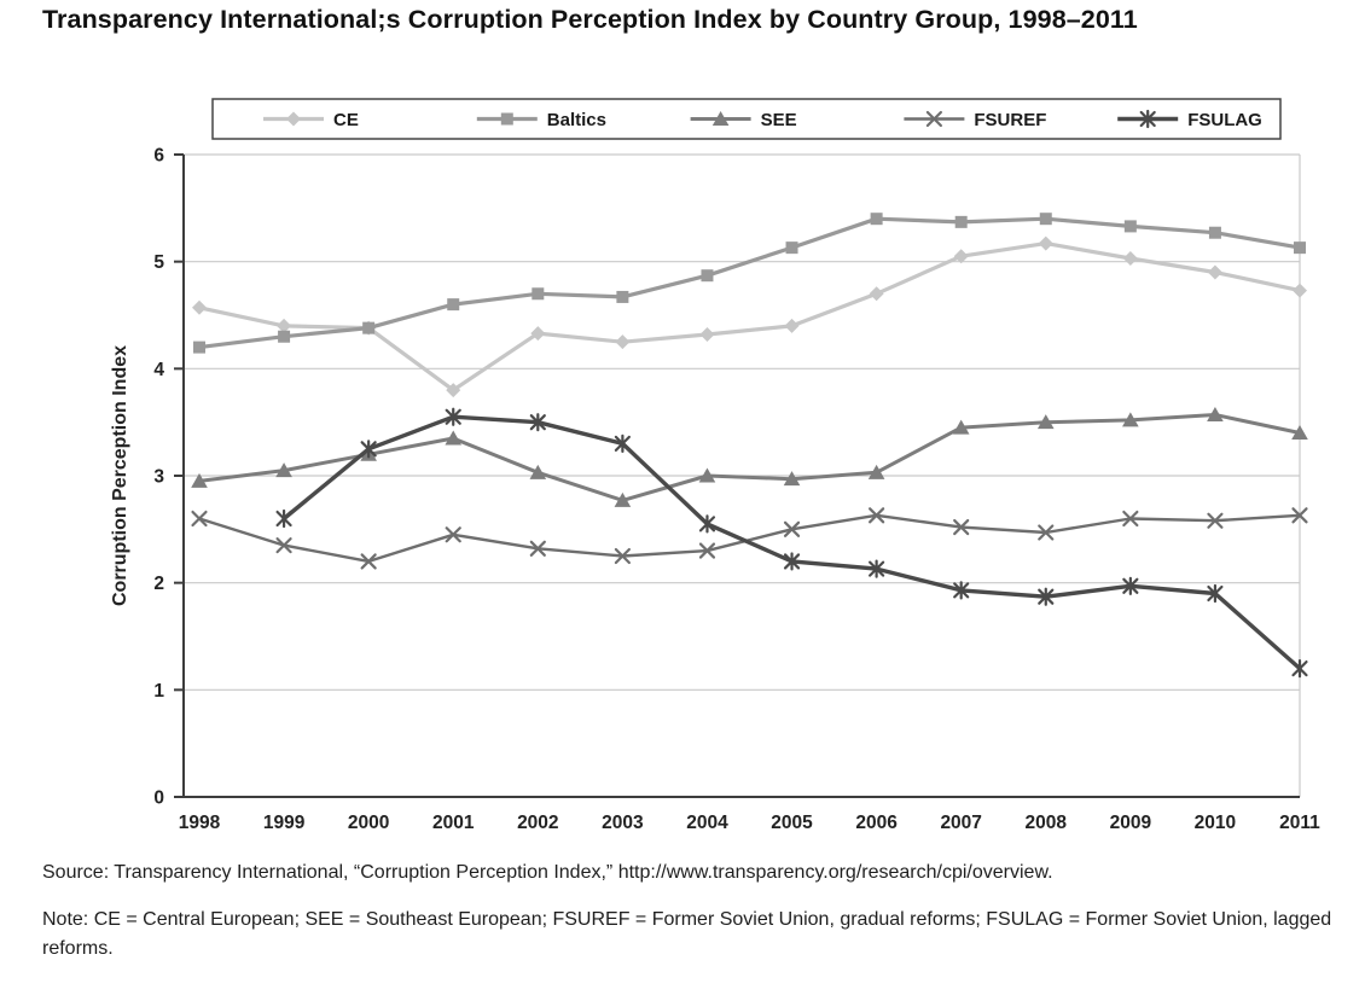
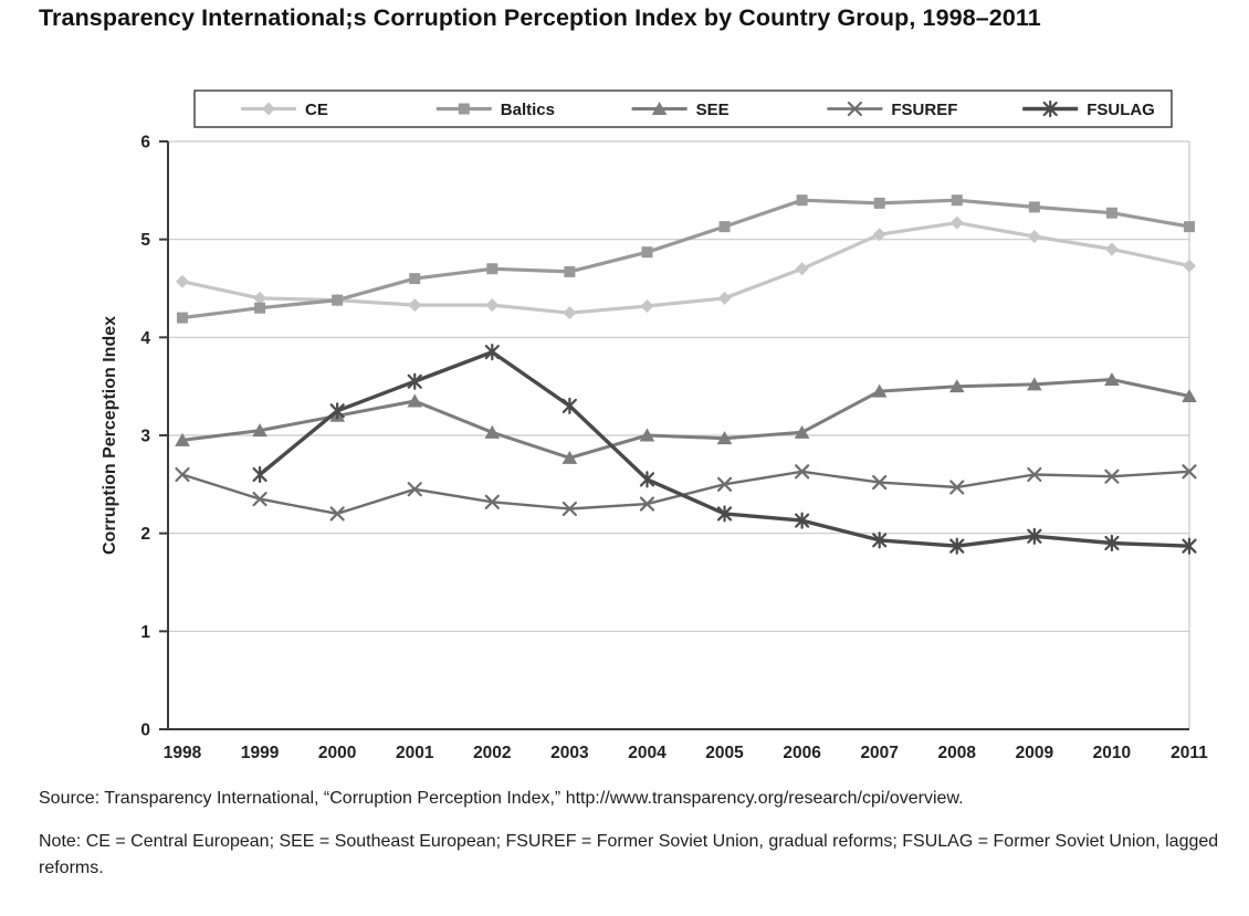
CE/2001: 3.8 -> 4.3
FSULAG/2002: 3.5 -> 3.9
FSULAG/2011: 1.2 -> 1.9
